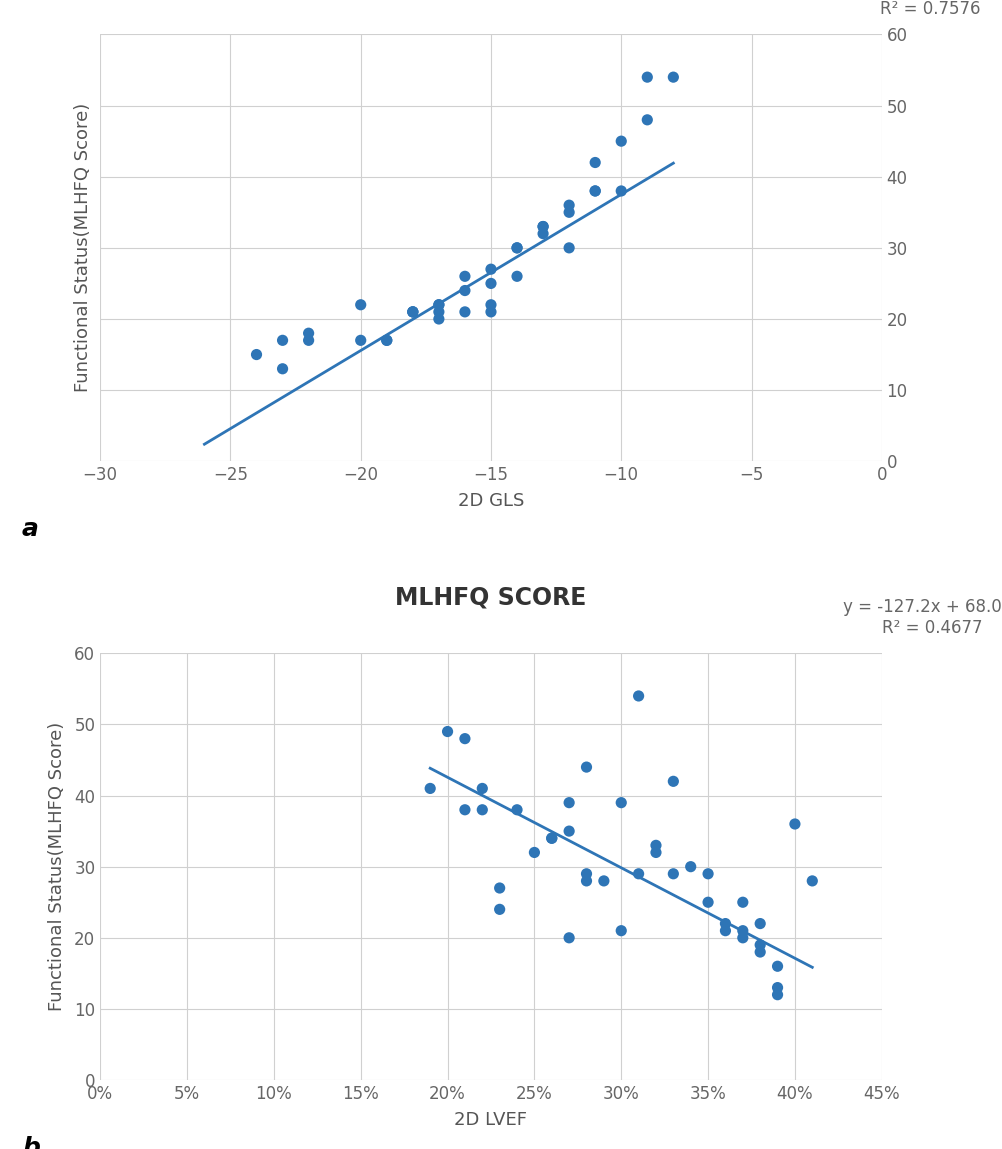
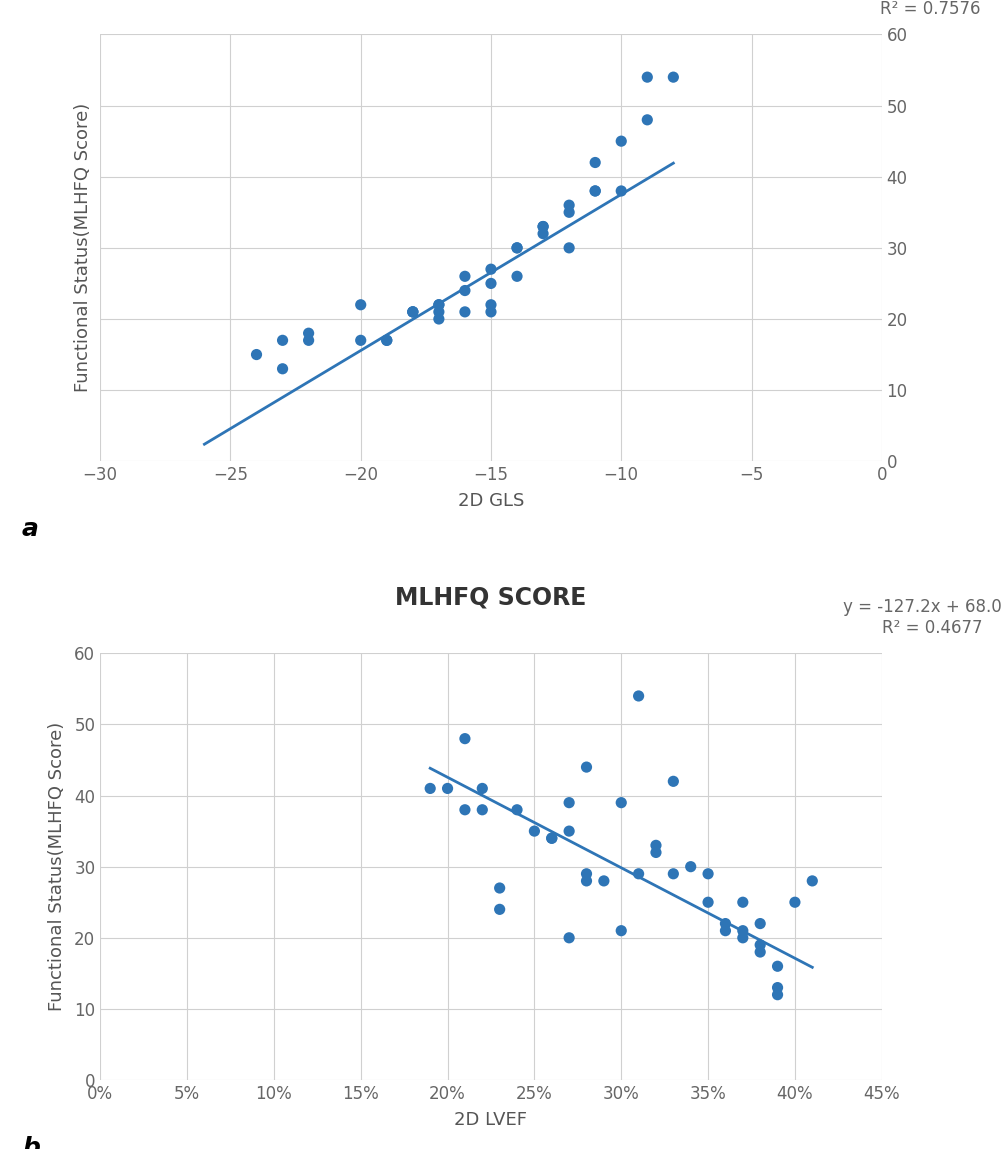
20%: 49 -> 41
25%: 32 -> 35
40%: 36 -> 25
